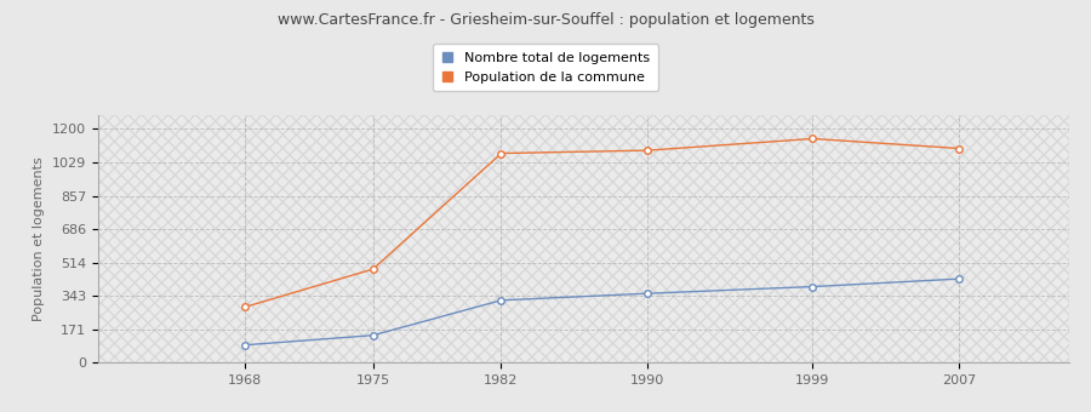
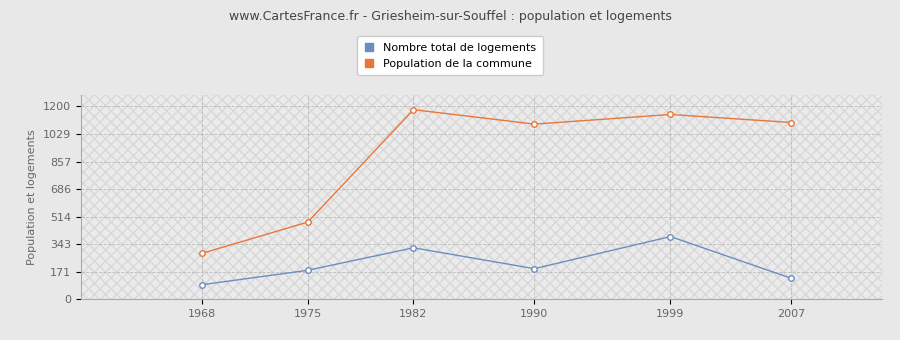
Nombre total de logements/1975: 140 -> 180
Population de la commune/1982: 1080 -> 1180
Nombre total de logements/1990: 360 -> 190
Nombre total de logements/2007: 430 -> 130
